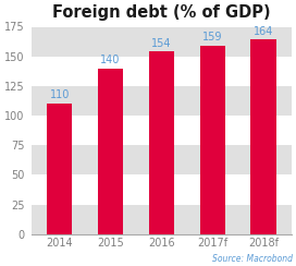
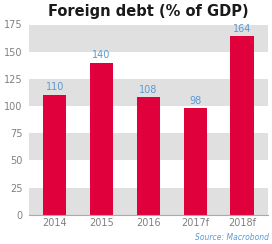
2016: 154 -> 108
2017f: 159 -> 98
